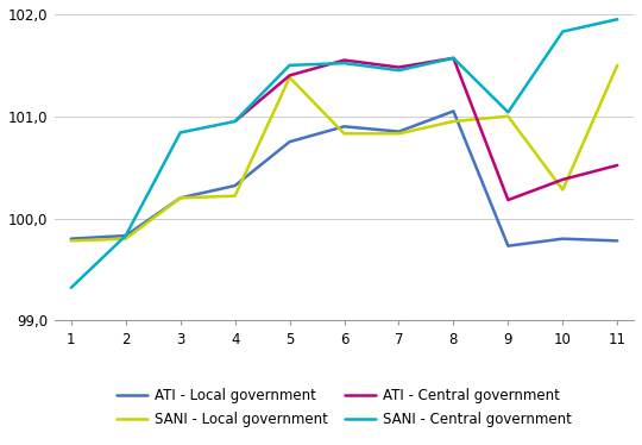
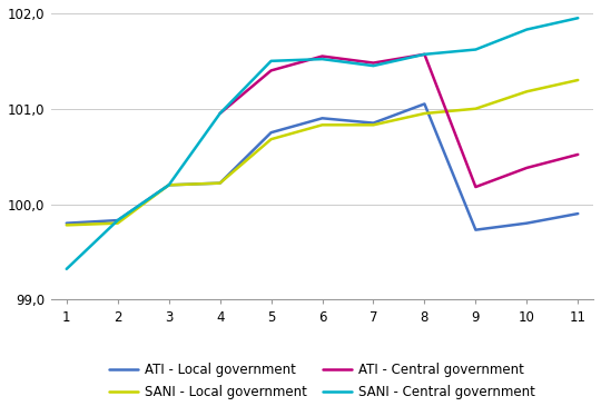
SANI - Central government/3: 100,84 -> 100,20
ATI - Local government/4: 100,32 -> 100,22
SANI - Local government/5: 101,38 -> 100,68
SANI - Central government/9: 101,04 -> 101,62
SANI - Local government/10: 100,28 -> 101,18
ATI - Local government/11: 99,78 -> 99,90
SANI - Local government/11: 101,50 -> 101,30
